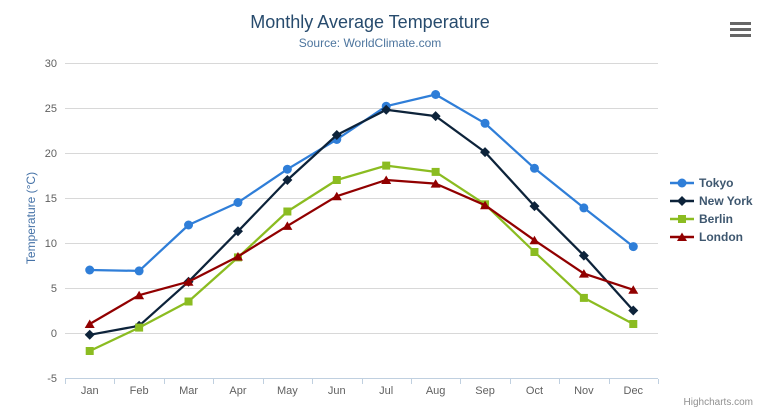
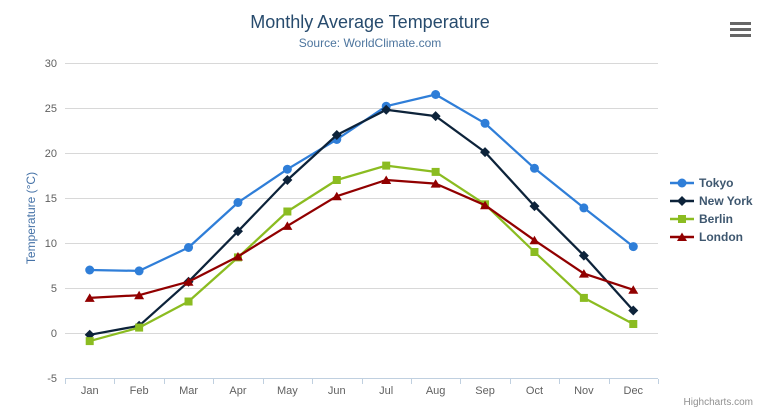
Berlin/Jan: -2 -> -1
London/Jan: 1 -> 4
Tokyo/Mar: 12 -> 10
